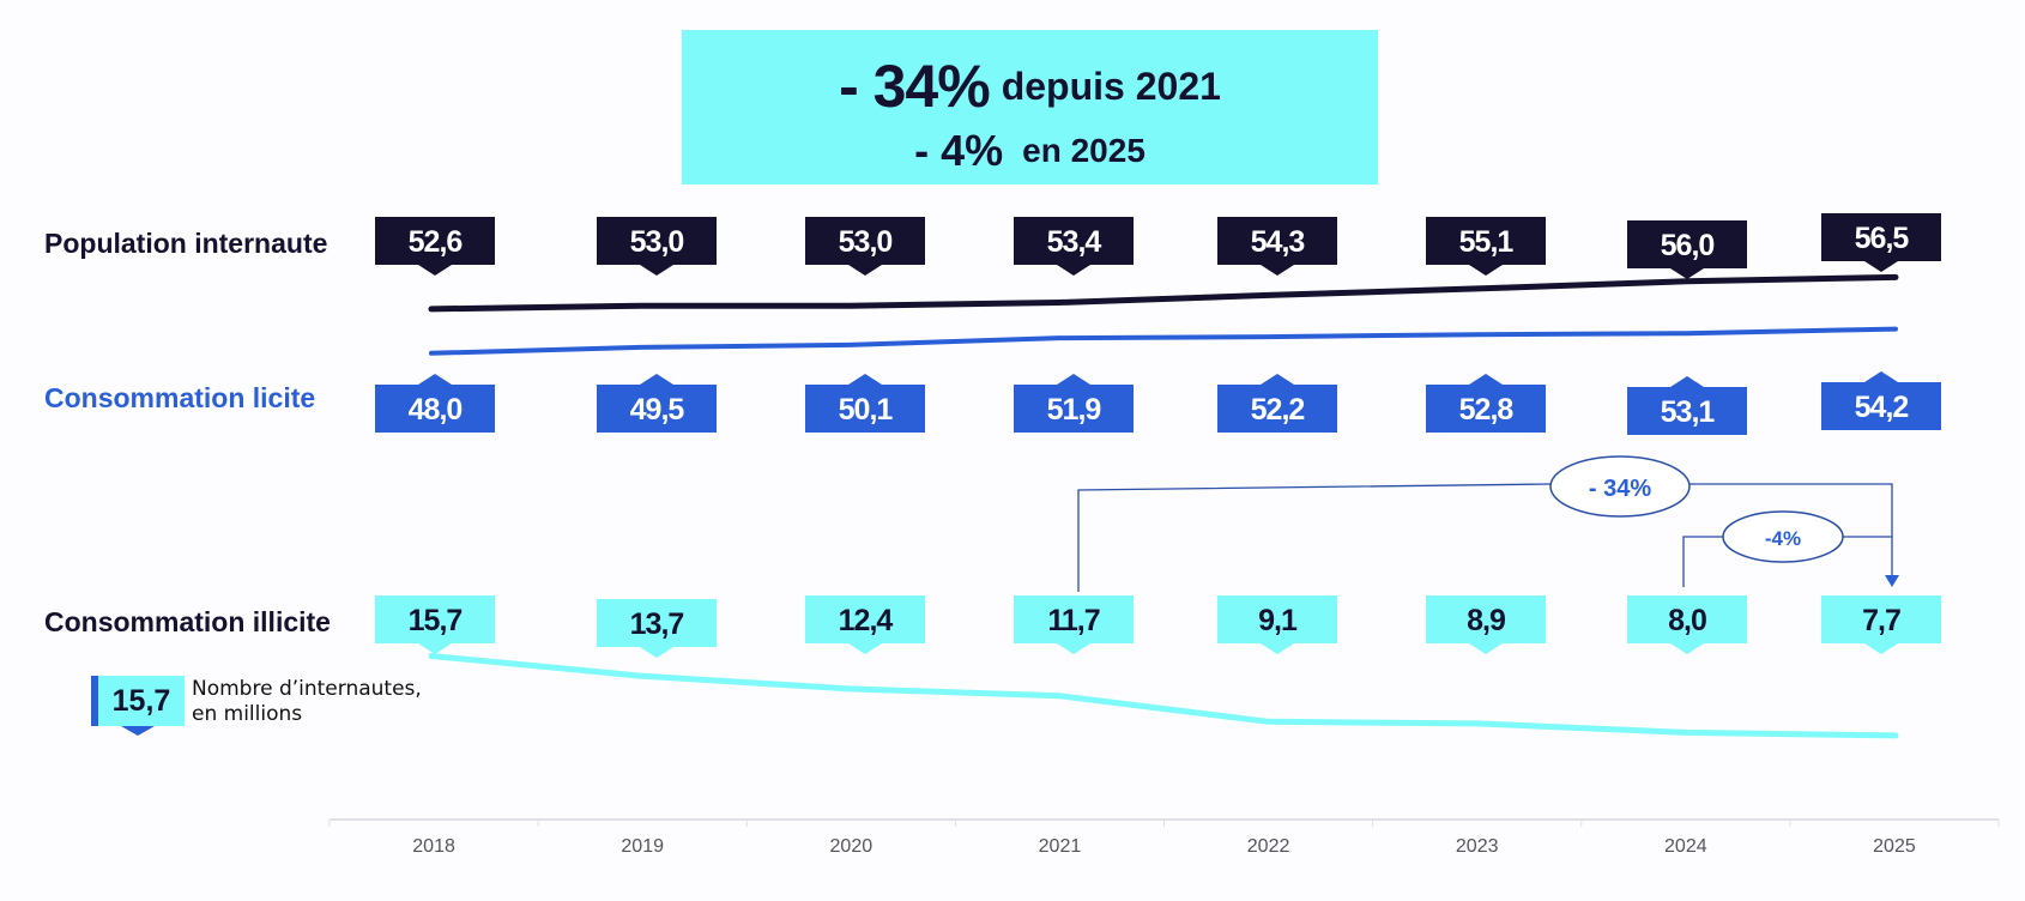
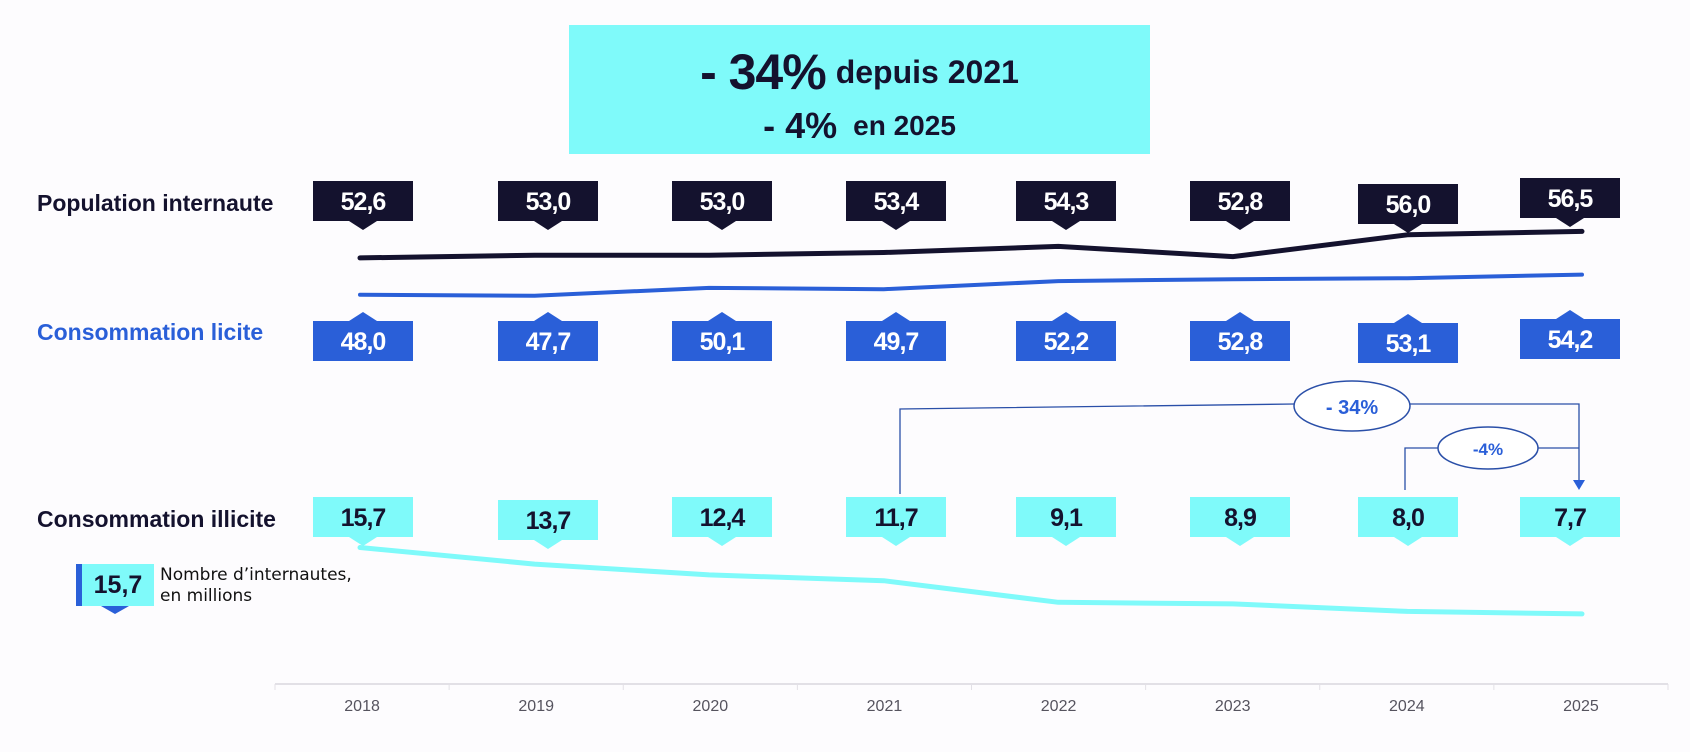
Consommation licite/2019: 49,5 -> 47,7
Consommation licite/2021: 51,9 -> 49,7
Population internaute/2023: 55,1 -> 52,8
